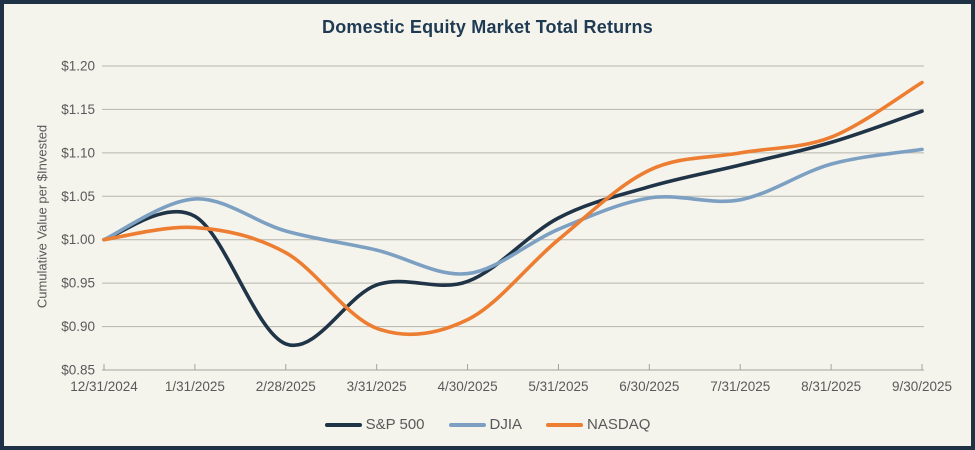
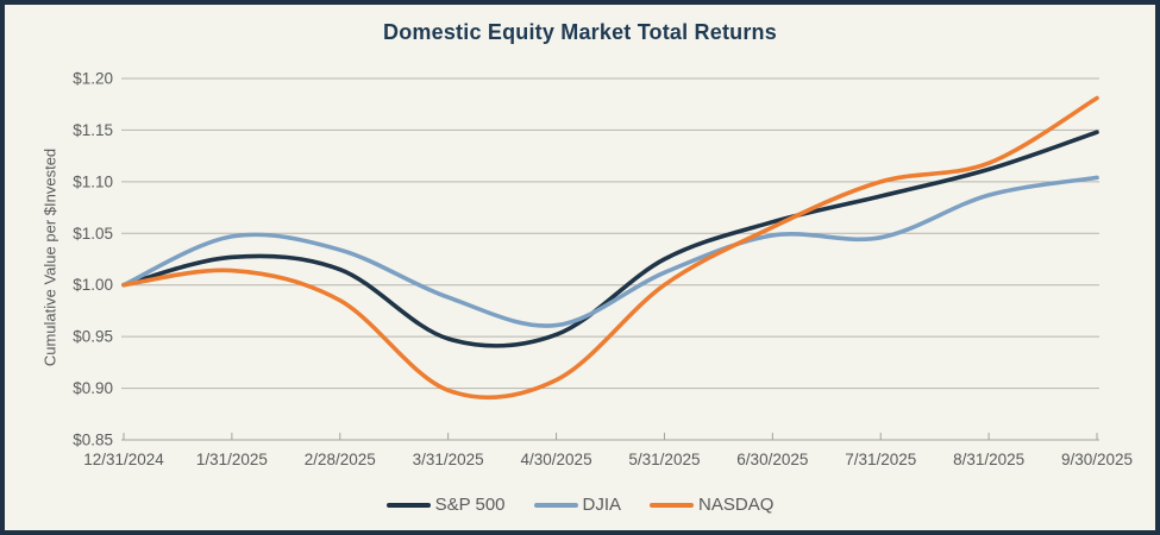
S&P 500/2/28/2025: $0.88 -> $1.01
DJIA/2/28/2025: $1.01 -> $1.03
NASDAQ/6/30/2025: $1.08 -> $1.06
